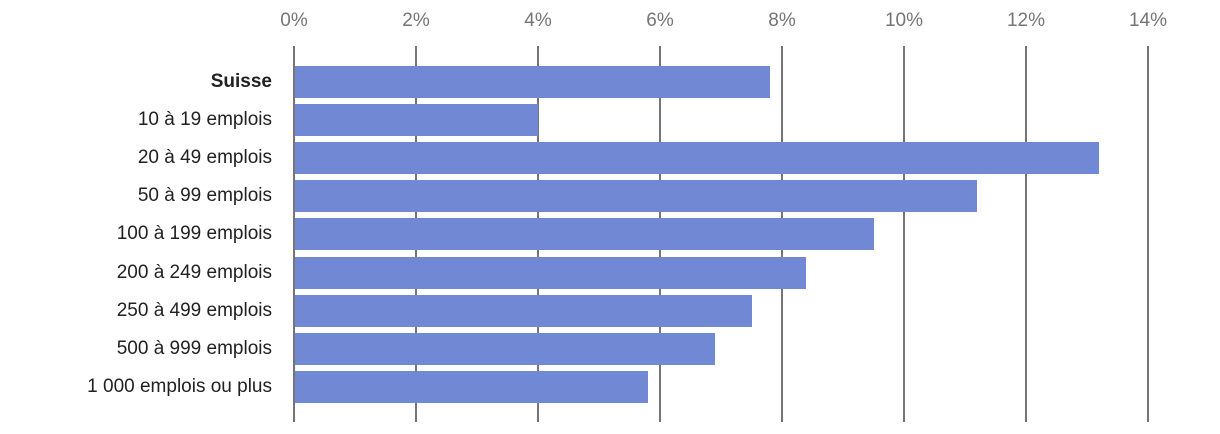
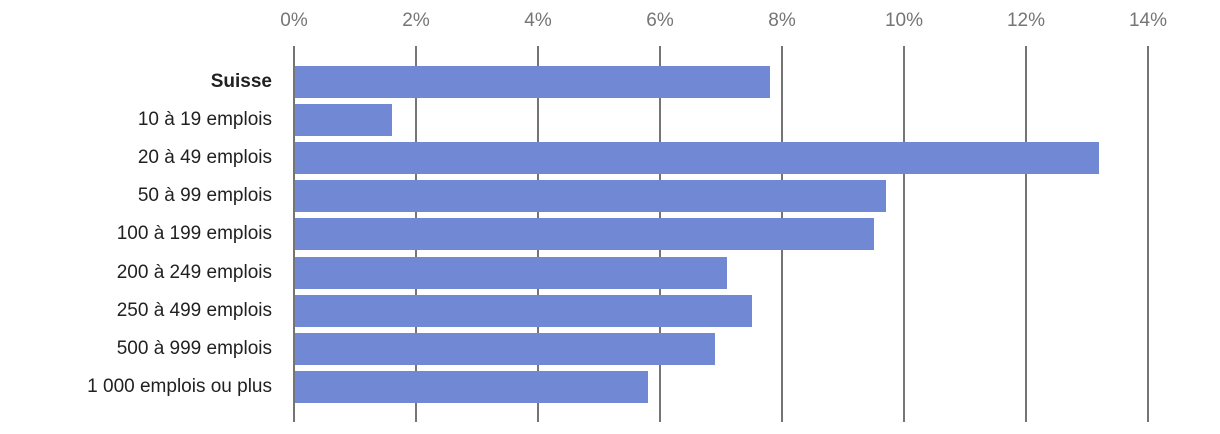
10 à 19 emplois: 4.0% -> 1.6%
50 à 99 emplois: 11.2% -> 9.7%
200 à 249 emplois: 8.4% -> 7.1%
